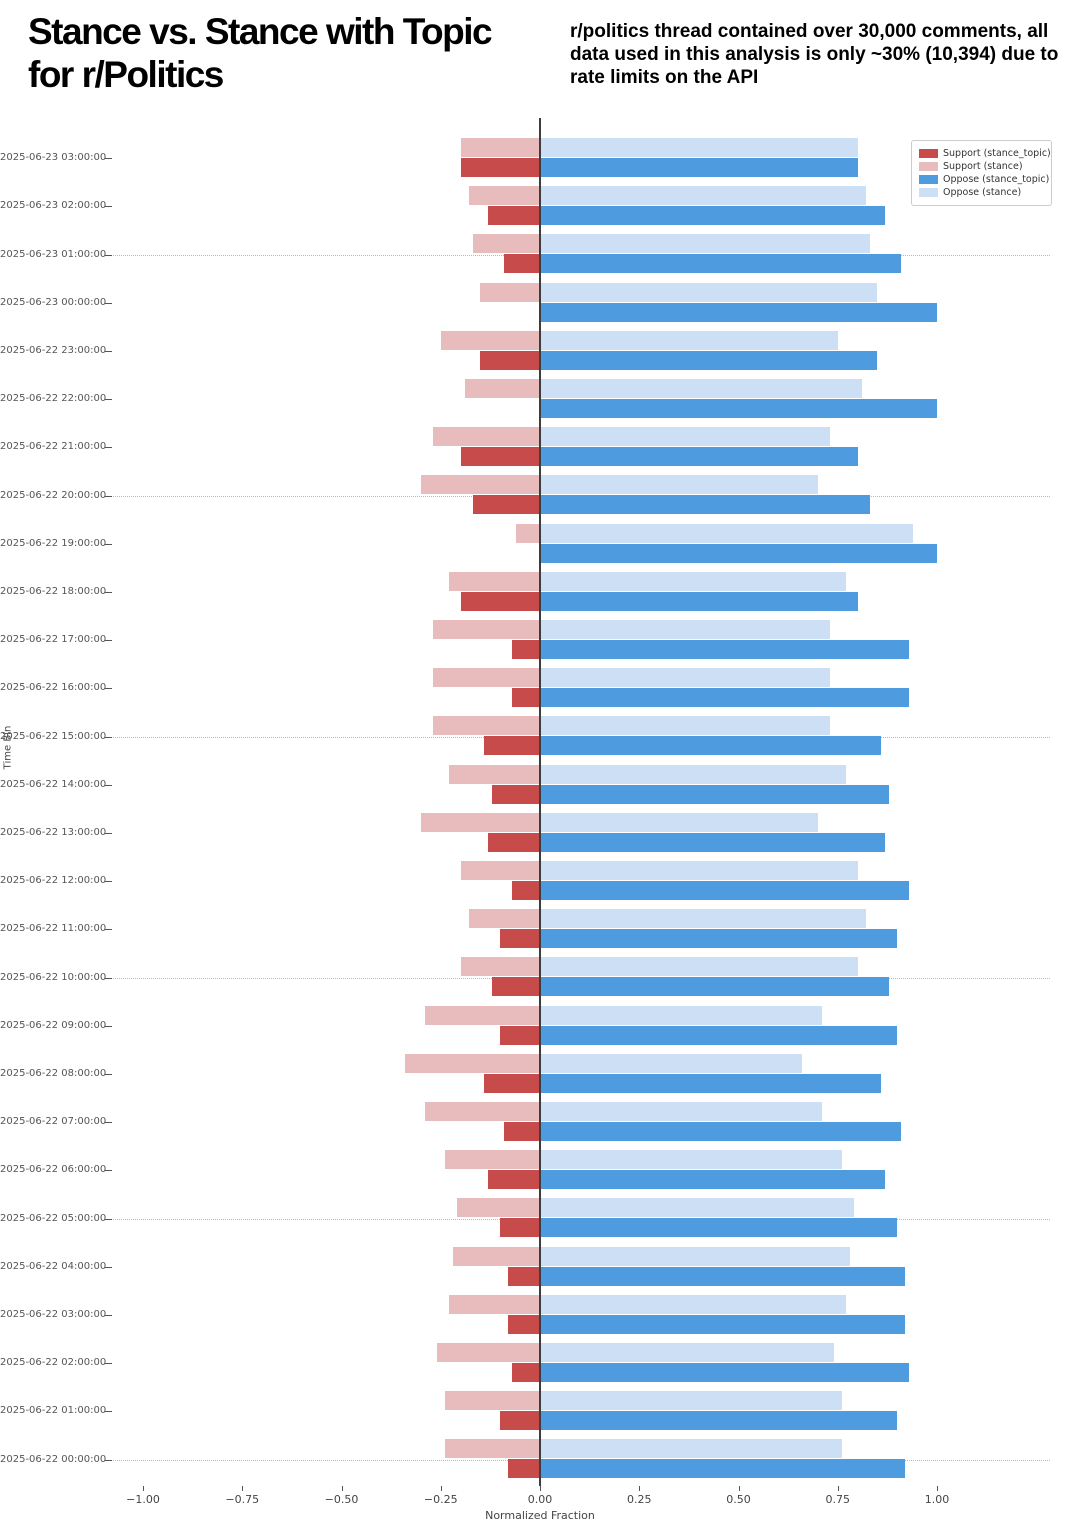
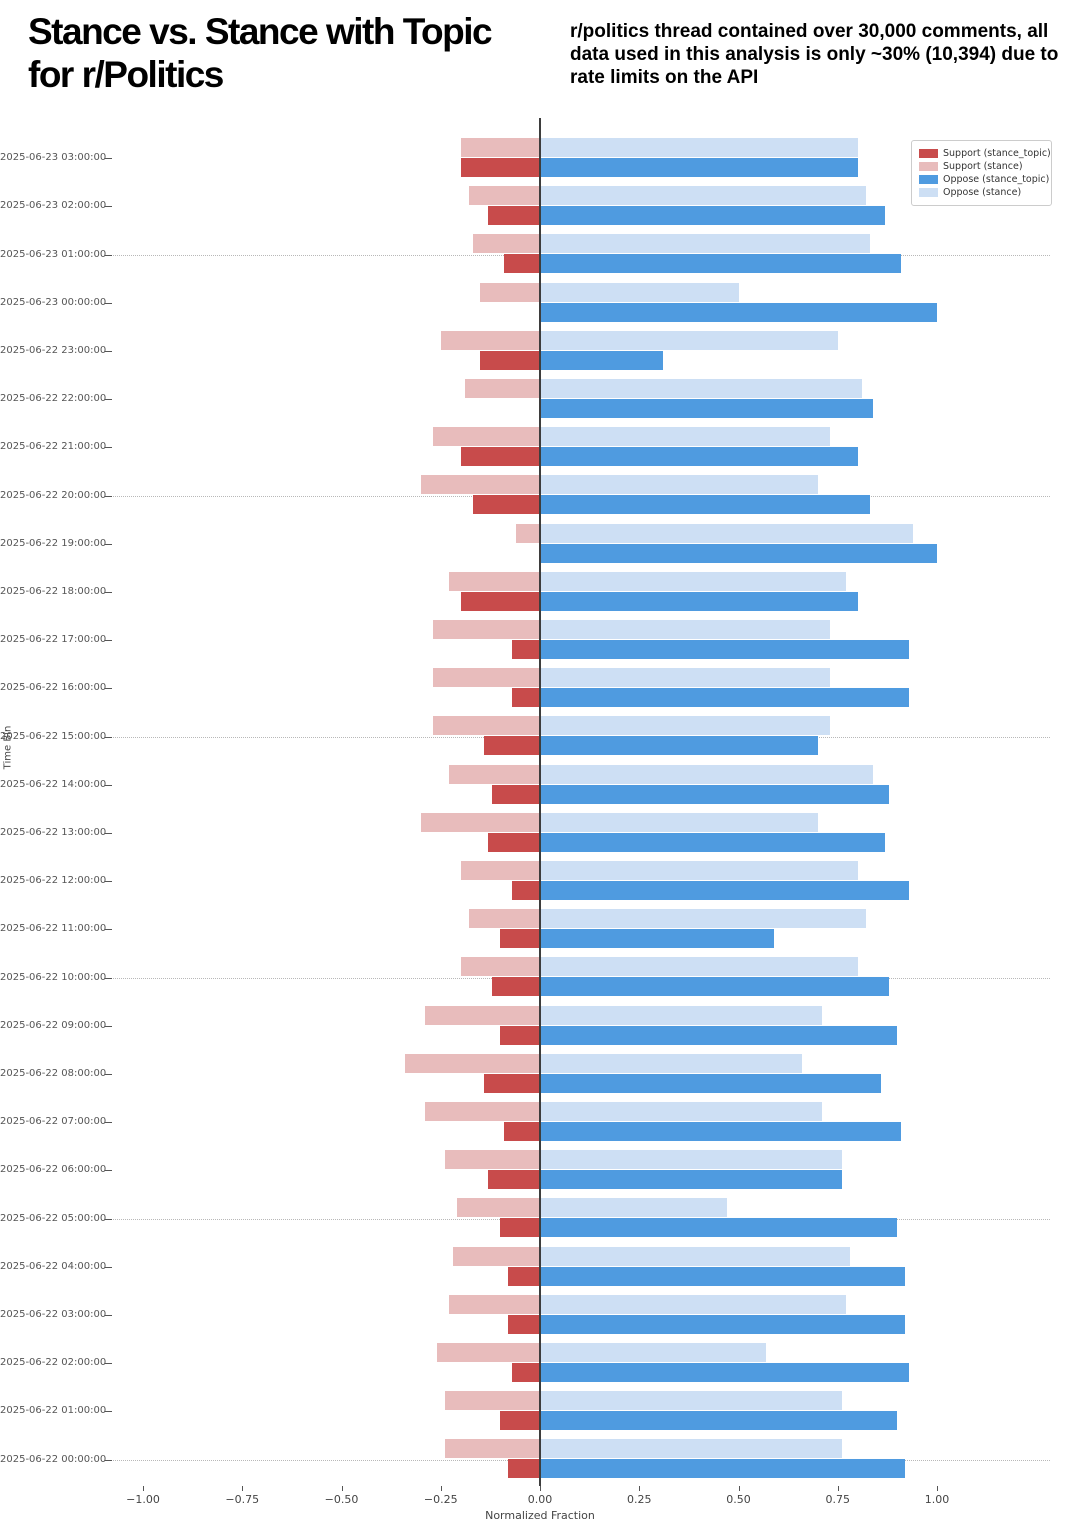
Oppose (stance)/2025-06-23 00:00:00: 0.85 -> 0.50
Oppose (stance_topic)/2025-06-22 23:00:00: 0.85 -> 0.31
Oppose (stance_topic)/2025-06-22 22:00:00: 1.00 -> 0.84
Oppose (stance_topic)/2025-06-22 15:00:00: 0.86 -> 0.70
Oppose (stance)/2025-06-22 14:00:00: 0.77 -> 0.84
Oppose (stance_topic)/2025-06-22 11:00:00: 0.90 -> 0.59
Oppose (stance_topic)/2025-06-22 06:00:00: 0.87 -> 0.76
Oppose (stance)/2025-06-22 05:00:00: 0.79 -> 0.47
Oppose (stance)/2025-06-22 02:00:00: 0.74 -> 0.57
